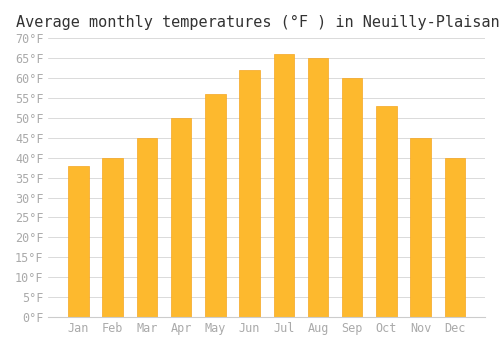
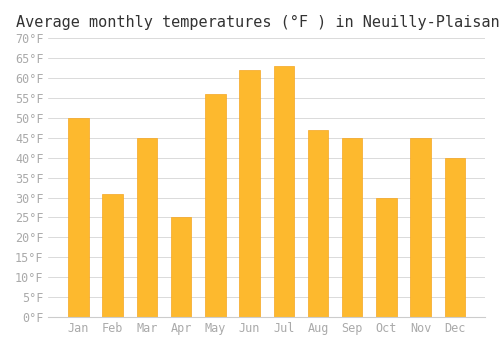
Jan: 38°F -> 50°F
Feb: 40°F -> 31°F
Apr: 50°F -> 25°F
Jul: 66°F -> 63°F
Aug: 65°F -> 47°F
Sep: 60°F -> 45°F
Oct: 53°F -> 30°F
